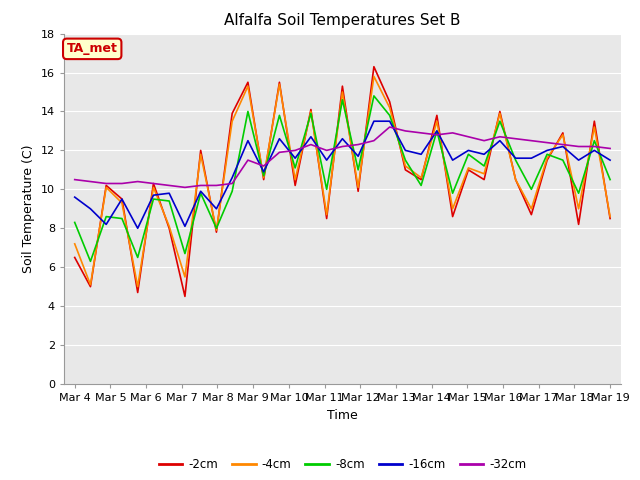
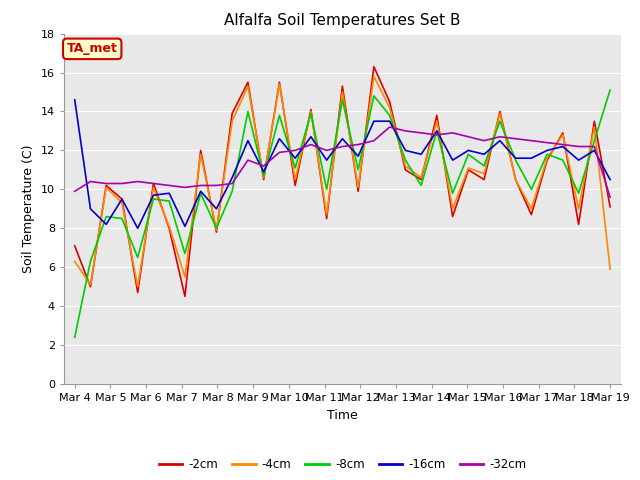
-2cm/Mar 4: 6.5 -> 7.1
-4cm/Mar 4: 7.2 -> 6.3
-8cm/Mar 4: 8.3 -> 2.4
-16cm/Mar 4: 9.6 -> 14.6
-32cm/Mar 4: 10.5 -> 9.9
-2cm/Mar 19: 8.5 -> 9.1
-4cm/Mar 19: 8.6 -> 5.9
-8cm/Mar 19: 10.5 -> 15.1
-16cm/Mar 19: 11.5 -> 10.5
-32cm/Mar 19: 12.1 -> 9.6
